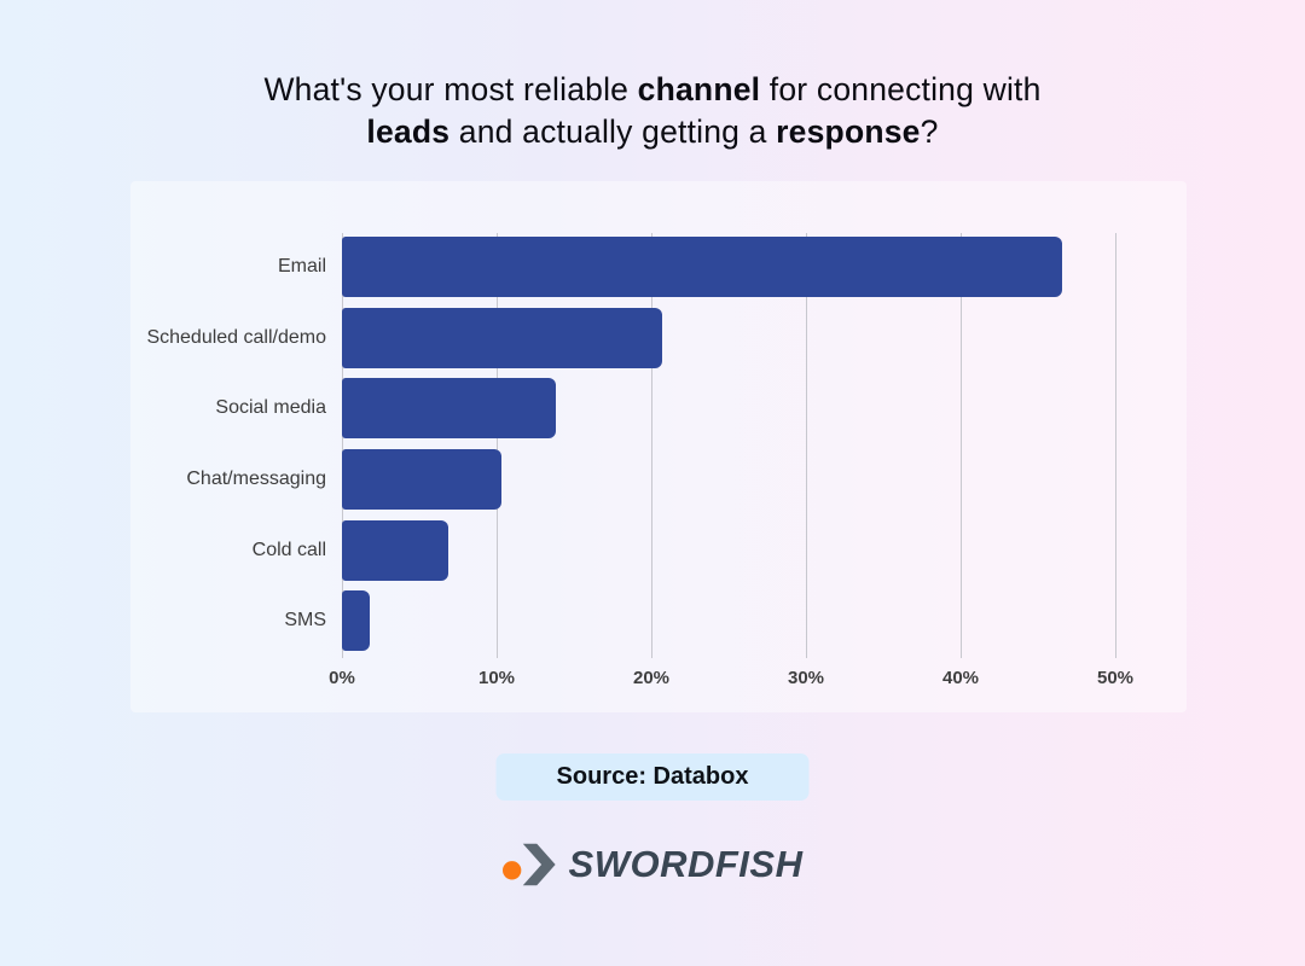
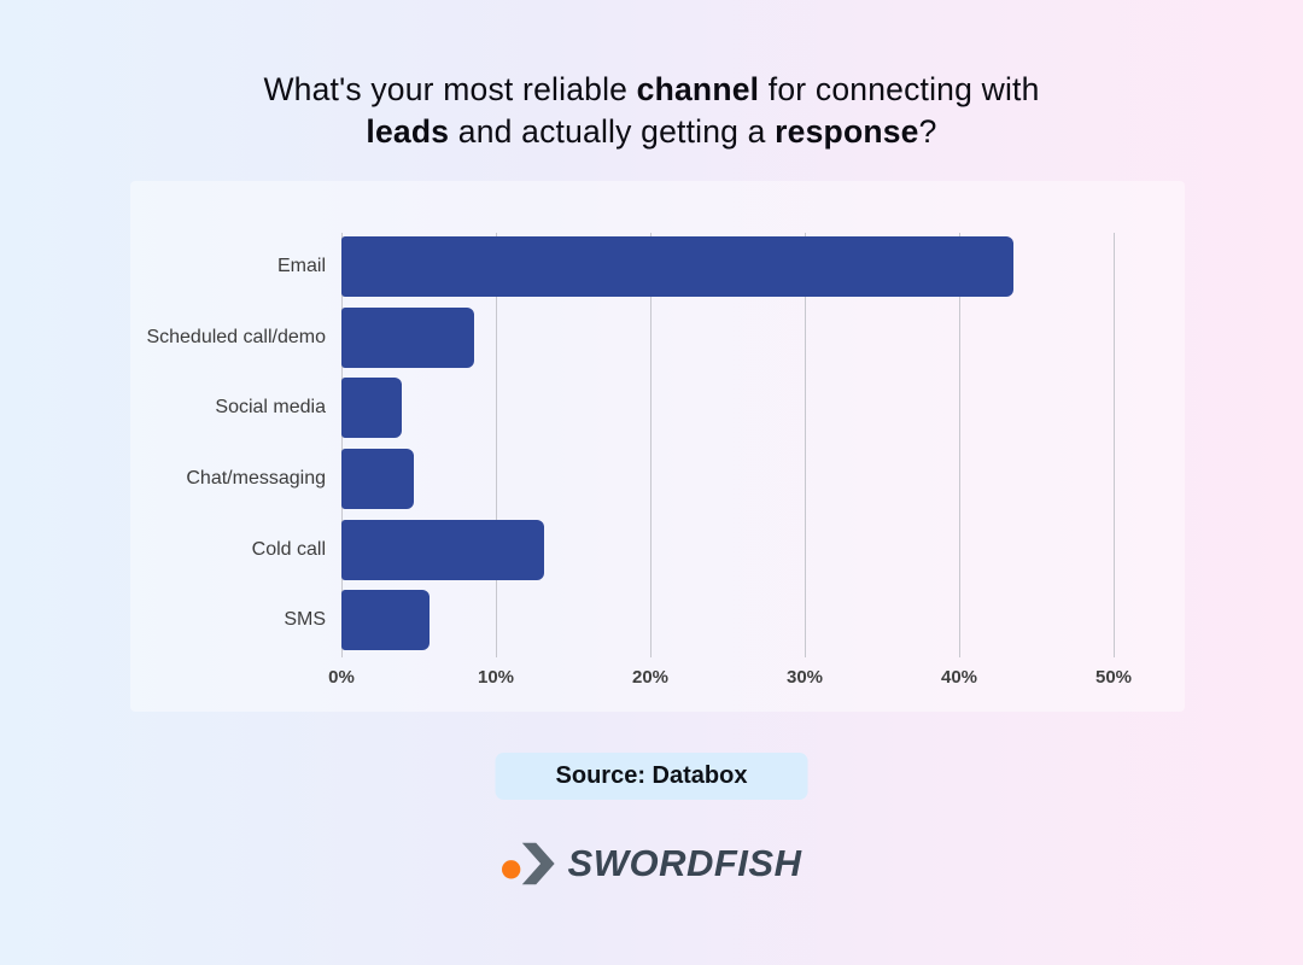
Email: 46.6% -> 43.5%
Scheduled call/demo: 20.7% -> 8.6%
Social media: 13.8% -> 3.9%
Chat/messaging: 10.3% -> 4.7%
Cold call: 6.9% -> 13.1%
SMS: 1.8% -> 5.7%
